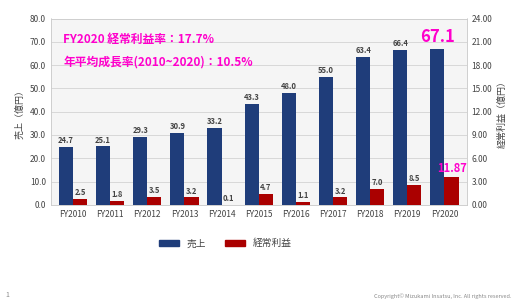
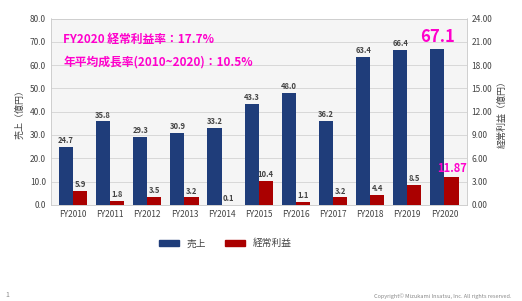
経常利益/FY2010: 2.5 -> 5.9
売上/FY2011: 25.1 -> 35.8
経常利益/FY2015: 4.7 -> 10.4
売上/FY2017: 55.0 -> 36.2
経常利益/FY2018: 7.0 -> 4.4
